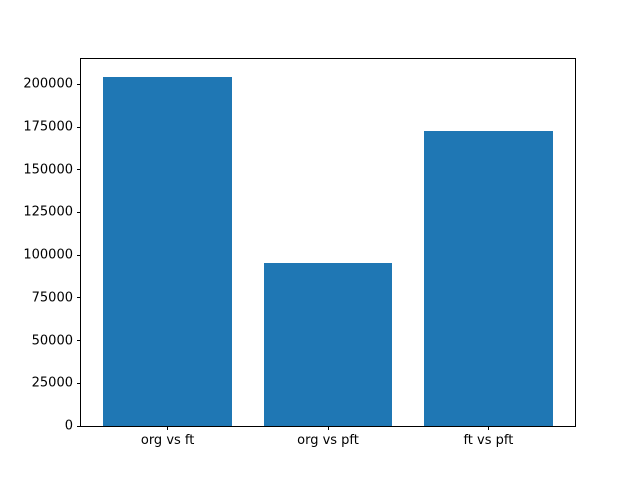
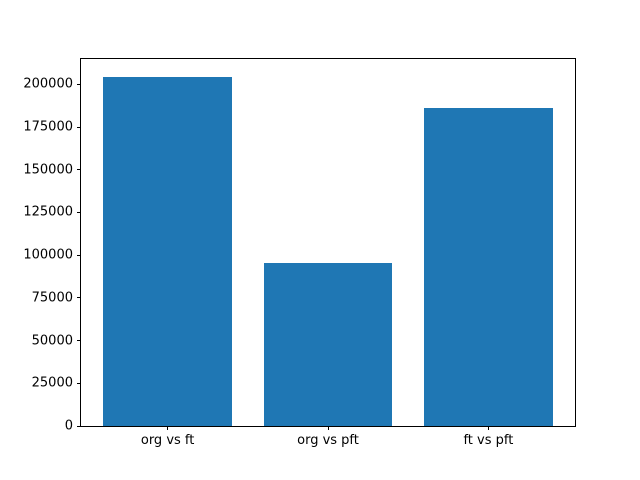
ft vs pft: 173000 -> 186000
